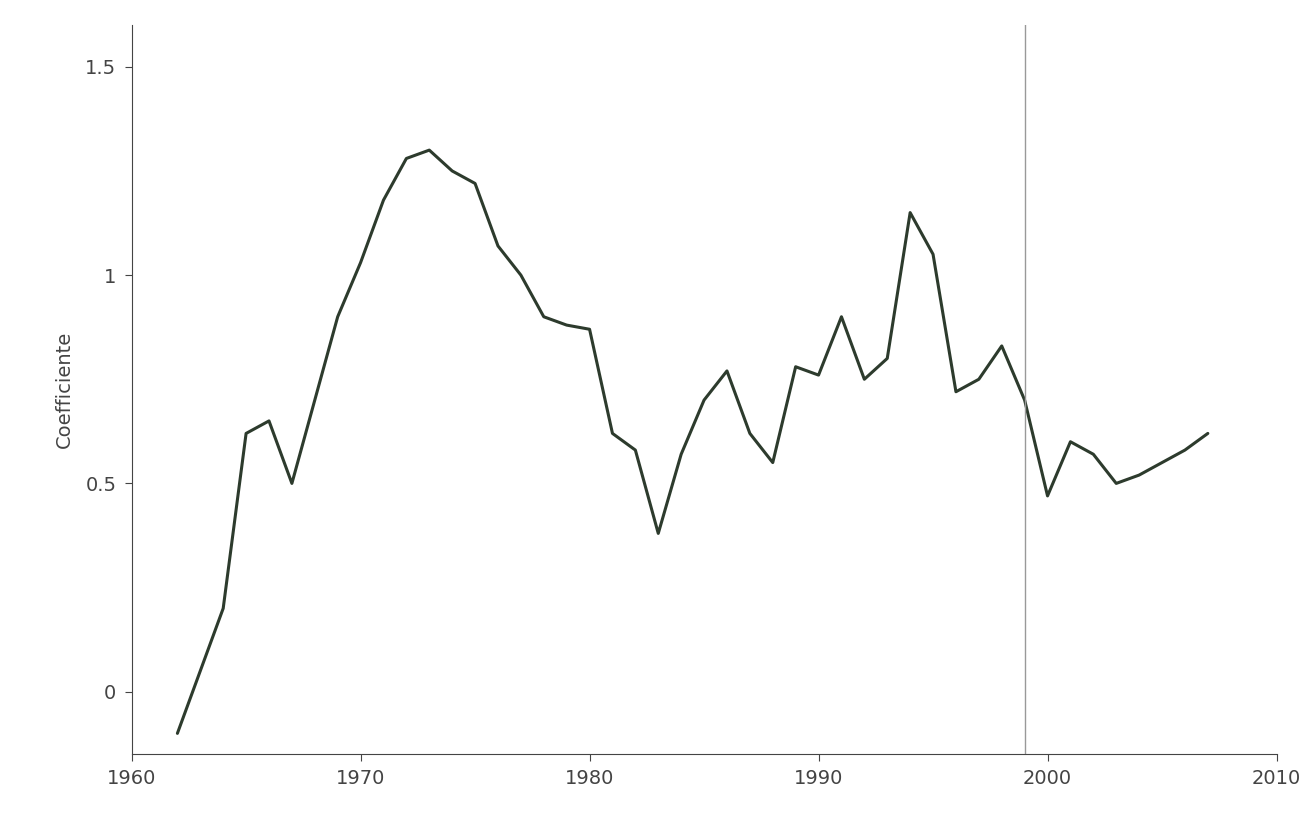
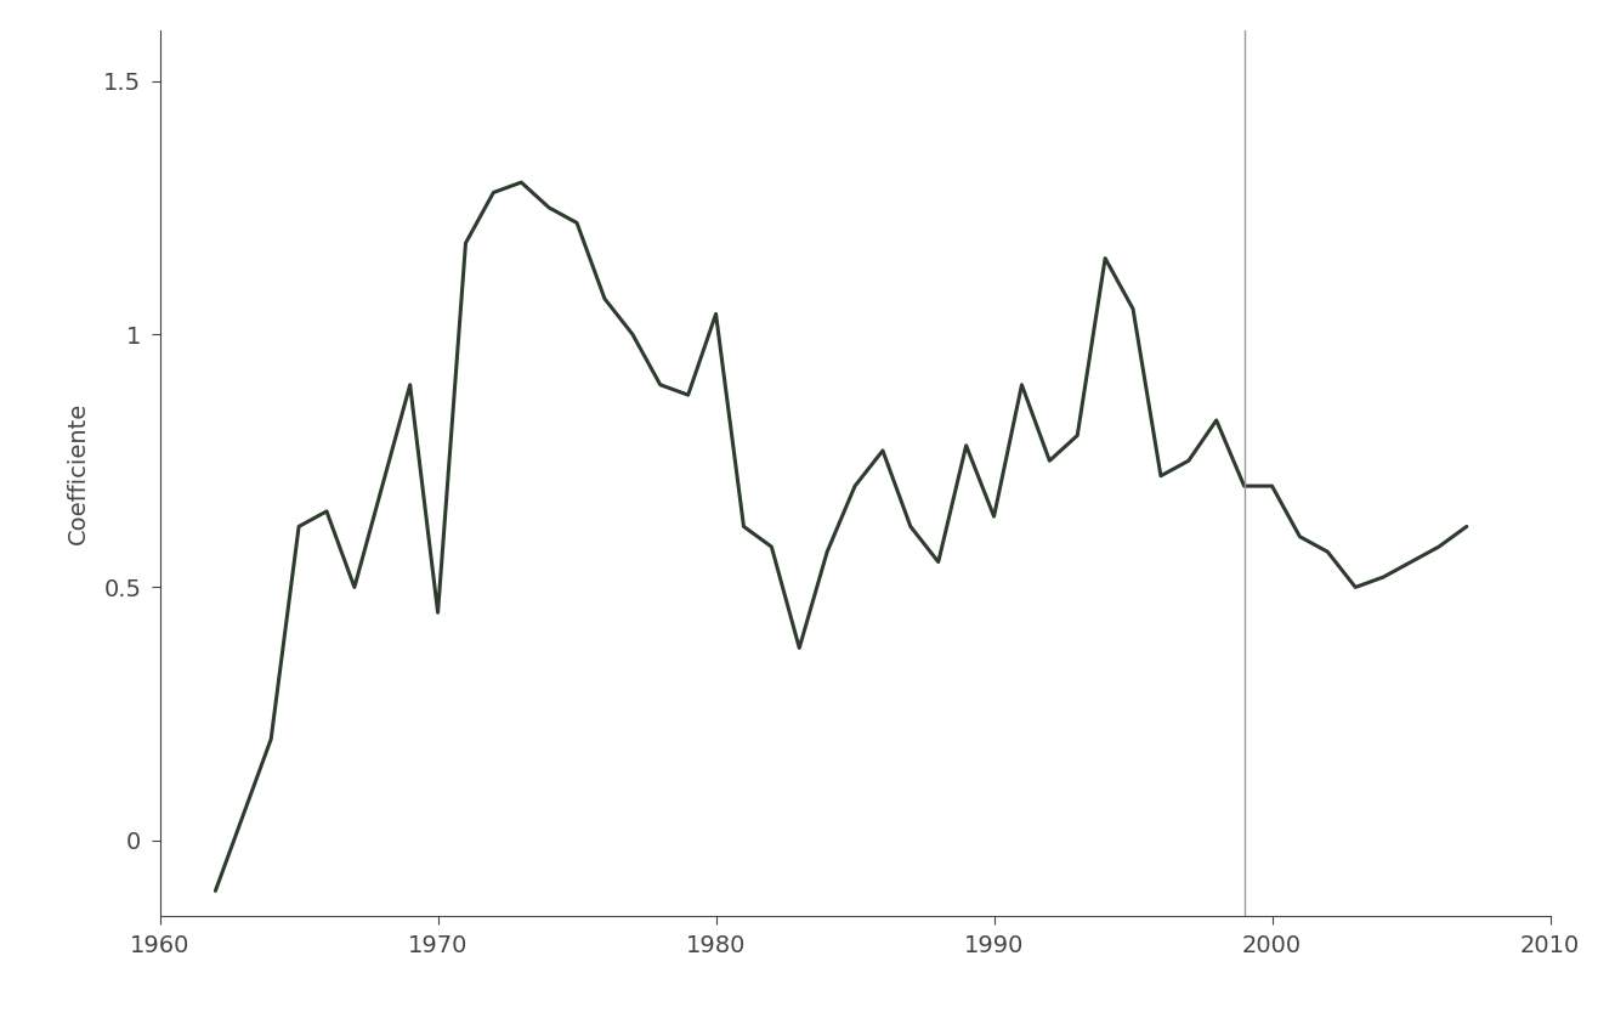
1970: 1.03 -> 0.45
1980: 0.87 -> 1.04
1990: 0.76 -> 0.64
2000: 0.47 -> 0.70
